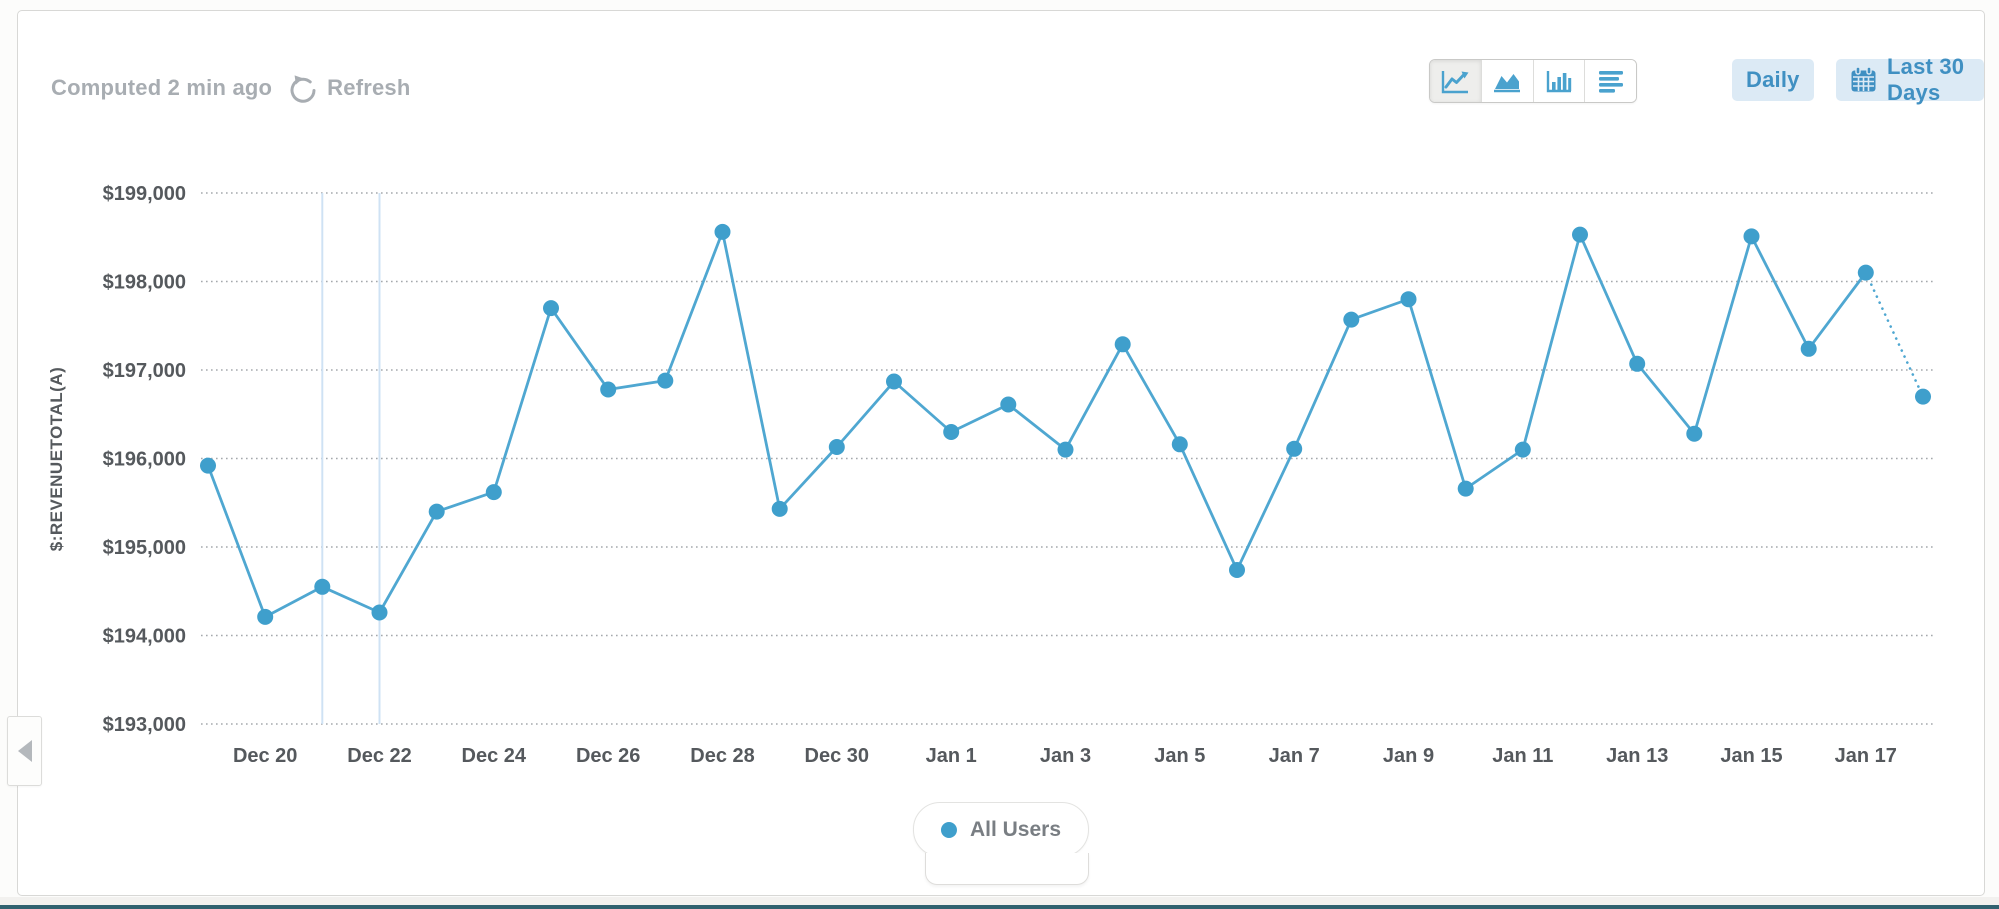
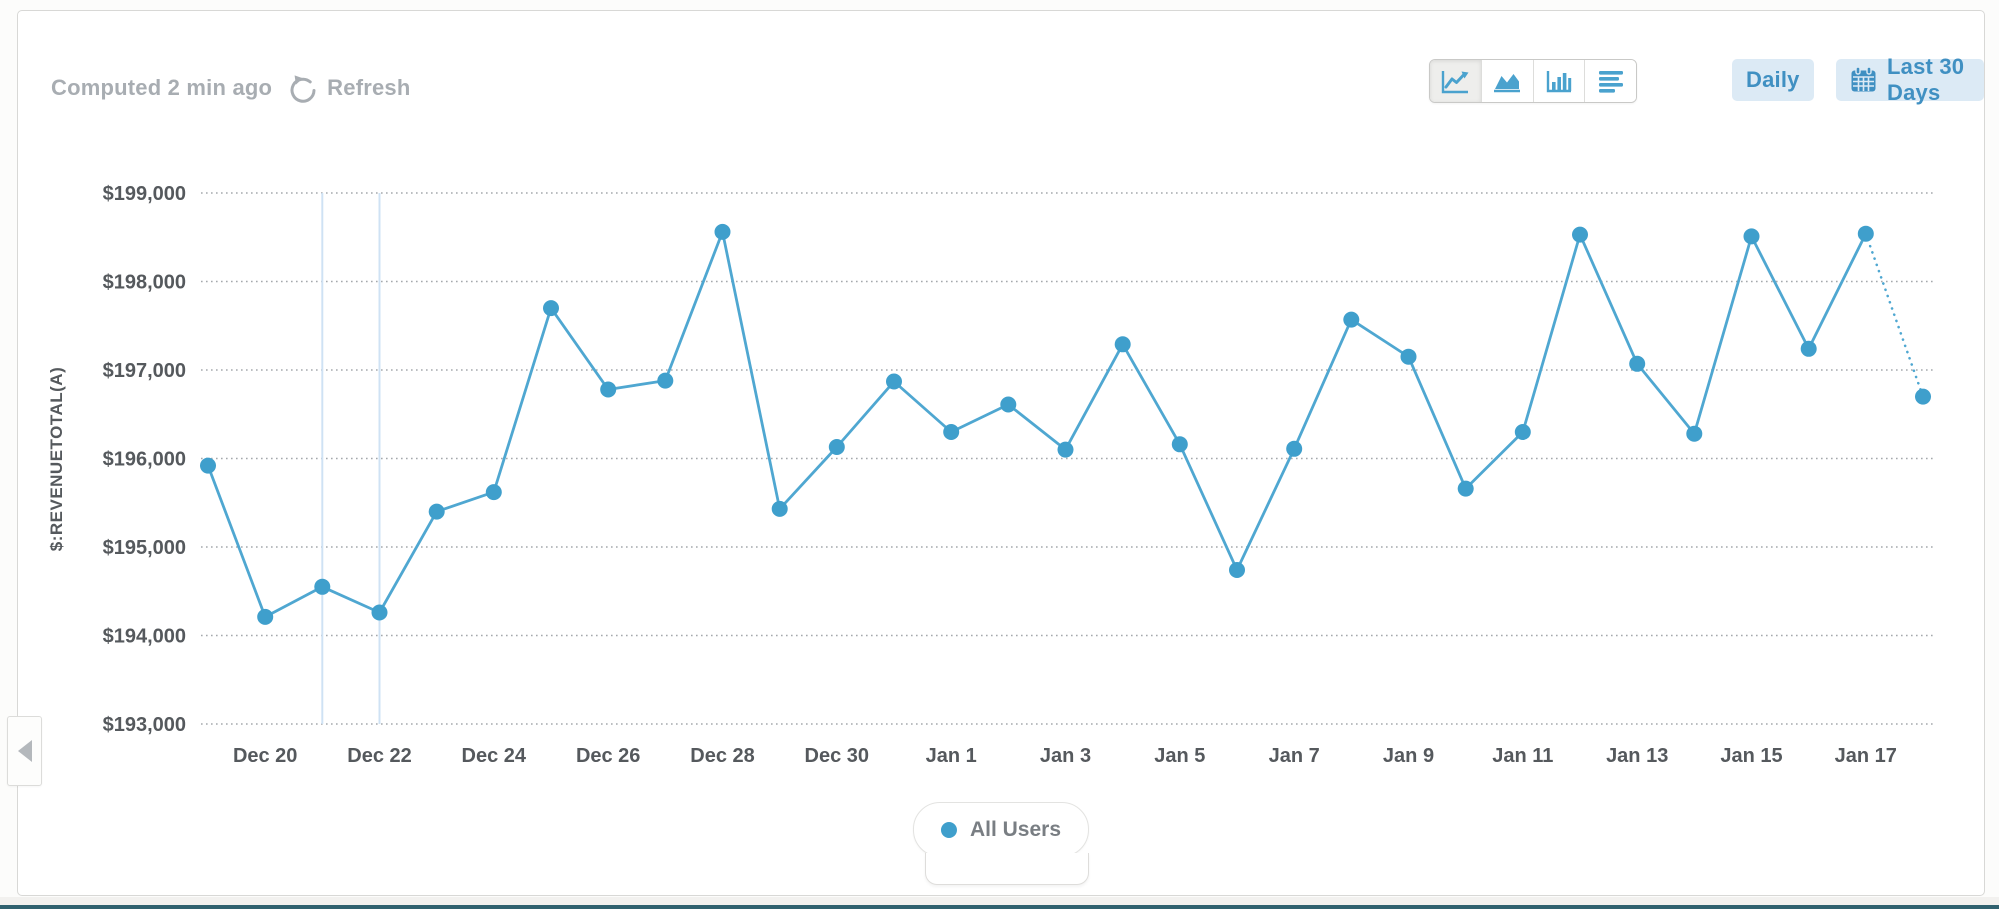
Jan 9: $197800 -> $197200
Jan 11: $196100 -> $196300
Jan 17: $198100 -> $198500
